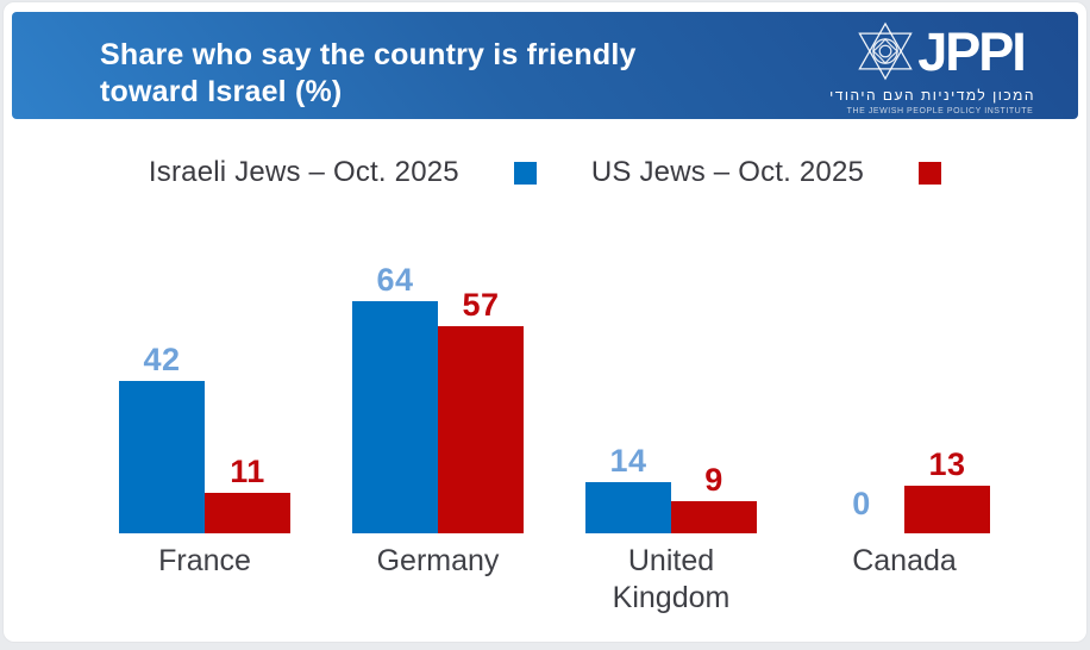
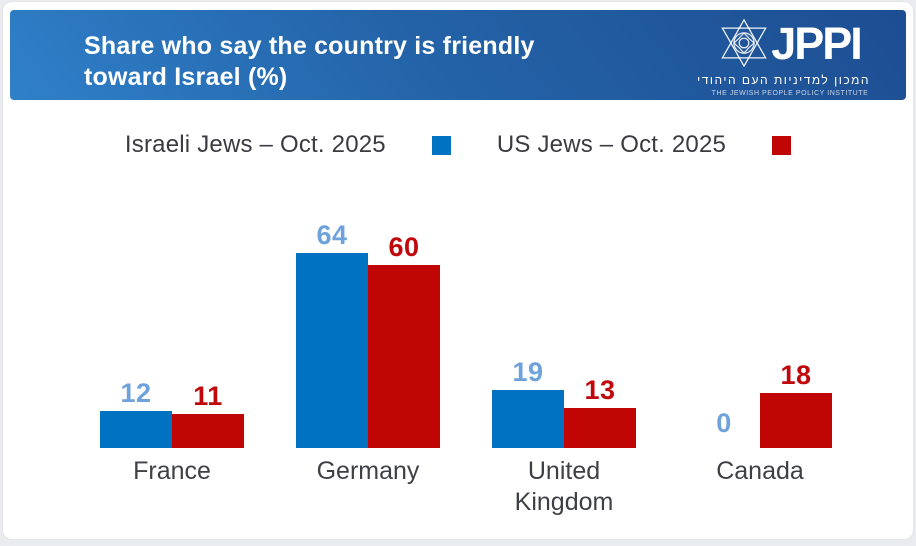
Israeli Jews – Oct. 2025/France: 42 -> 12
US Jews – Oct. 2025/Germany: 57 -> 60
Israeli Jews – Oct. 2025/United Kingdom: 14 -> 19
US Jews – Oct. 2025/United Kingdom: 9 -> 13
US Jews – Oct. 2025/Canada: 13 -> 18
